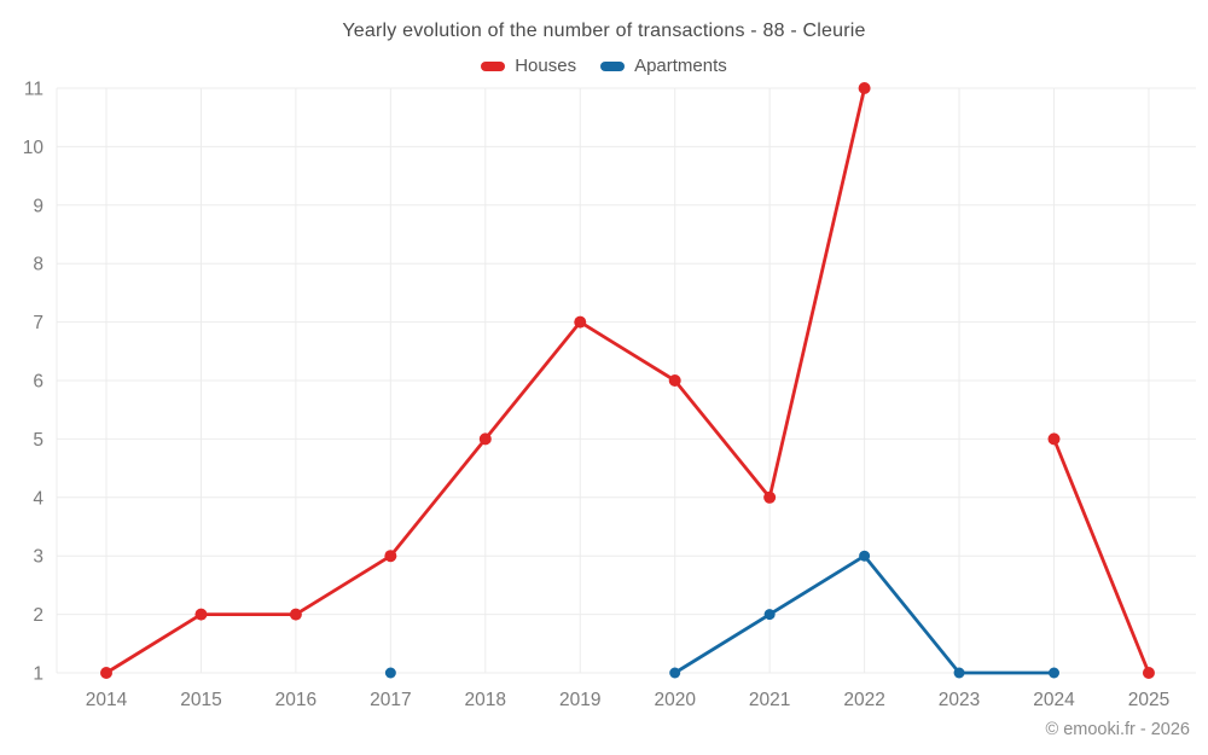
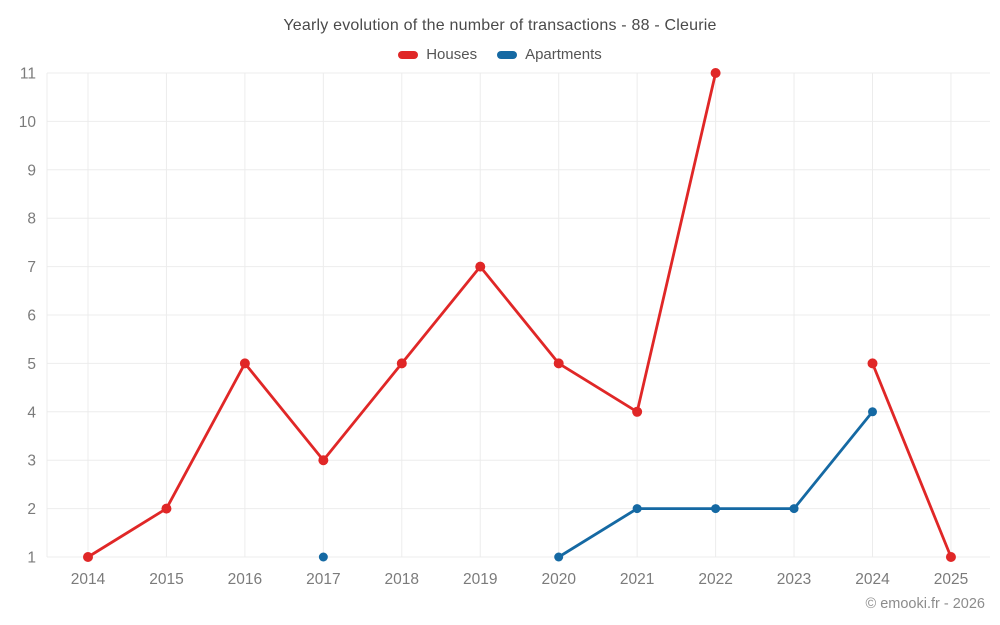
Houses/2016: 2 -> 5
Houses/2020: 6 -> 5
Apartments/2022: 3 -> 2
Apartments/2023: 1 -> 2
Apartments/2024: 1 -> 4
